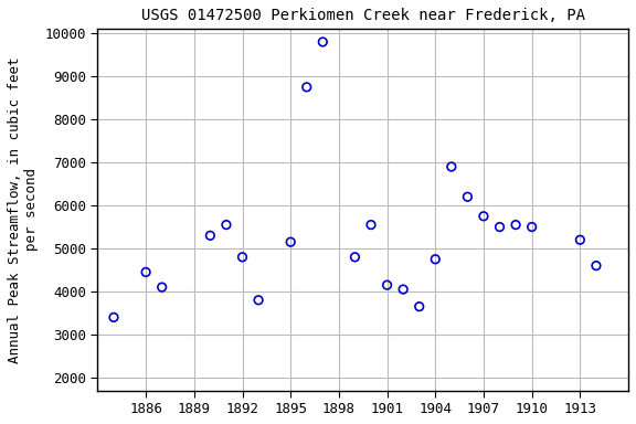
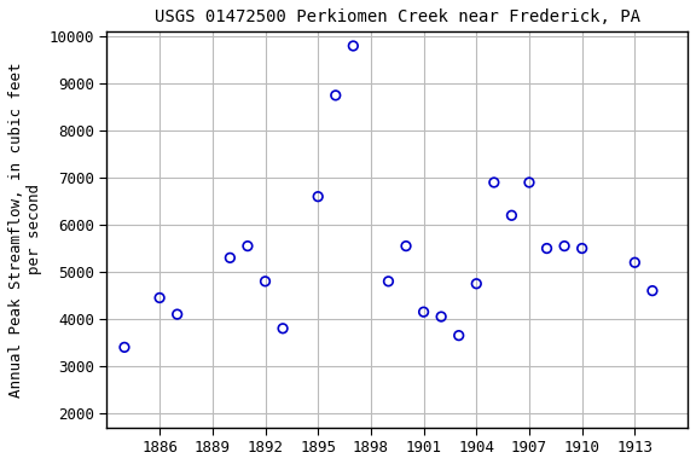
1895: 5150 -> 6600
1907: 5750 -> 6900
